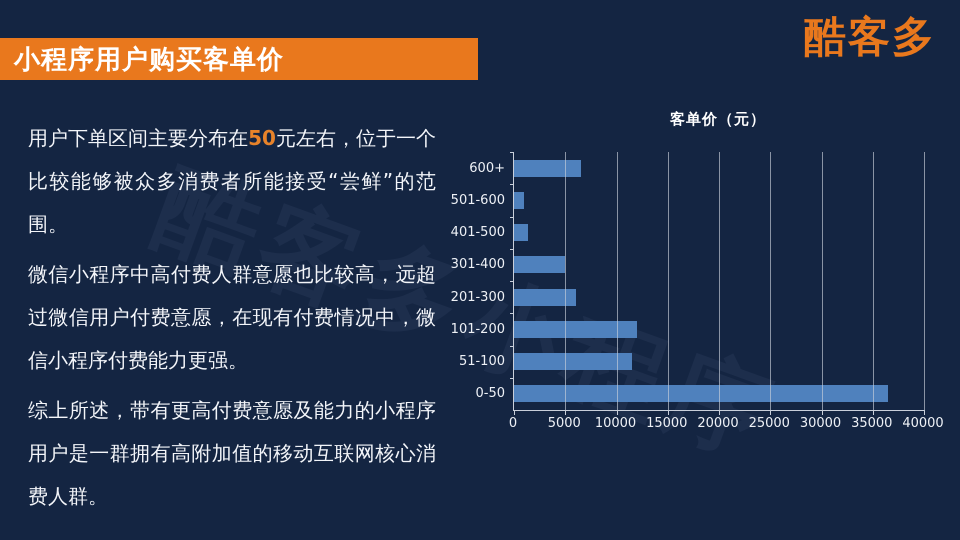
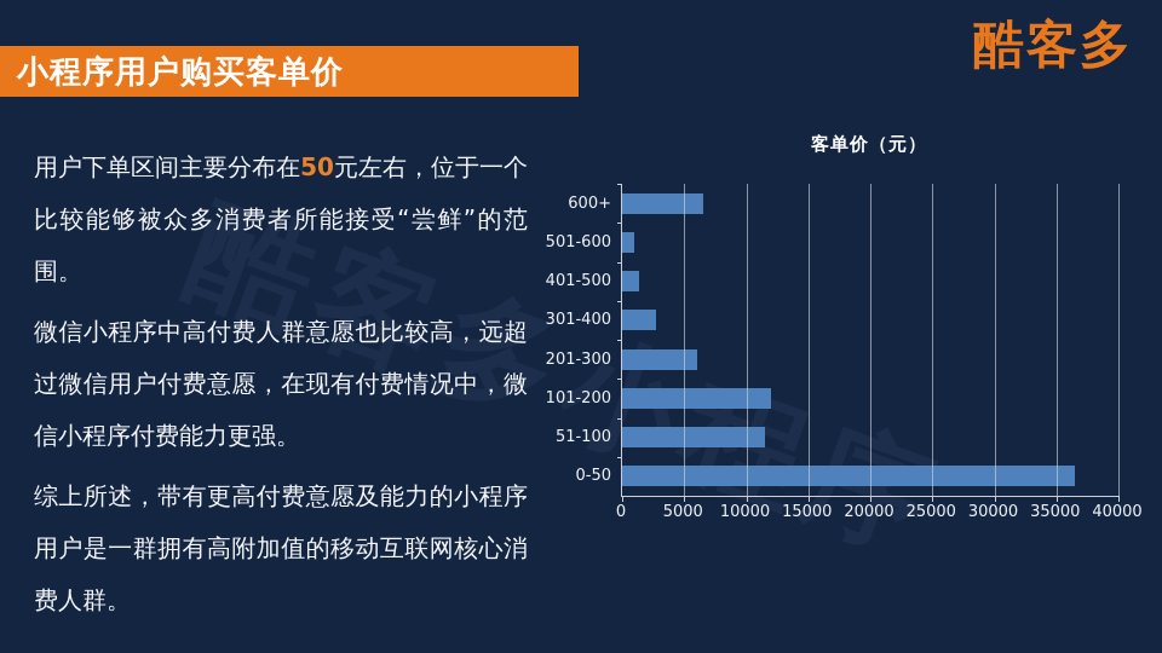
301-400: 5000 -> 3000
